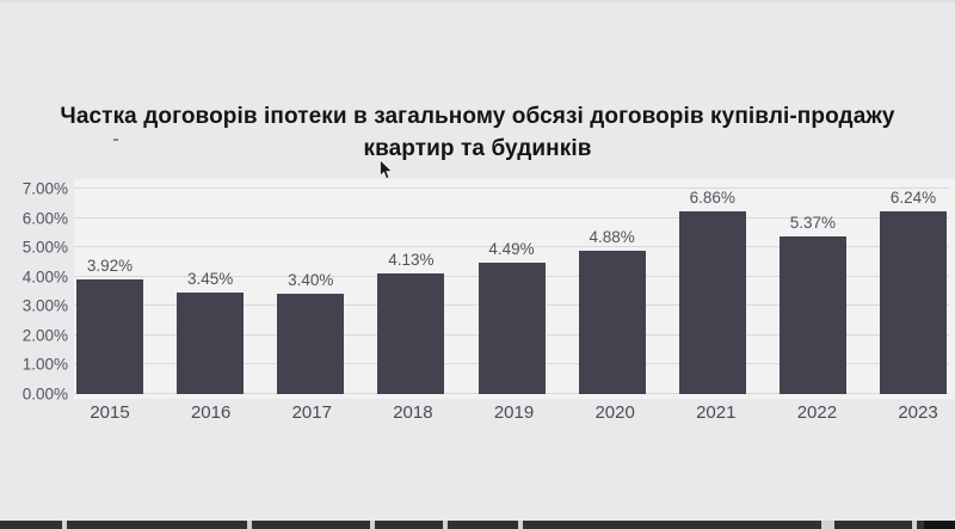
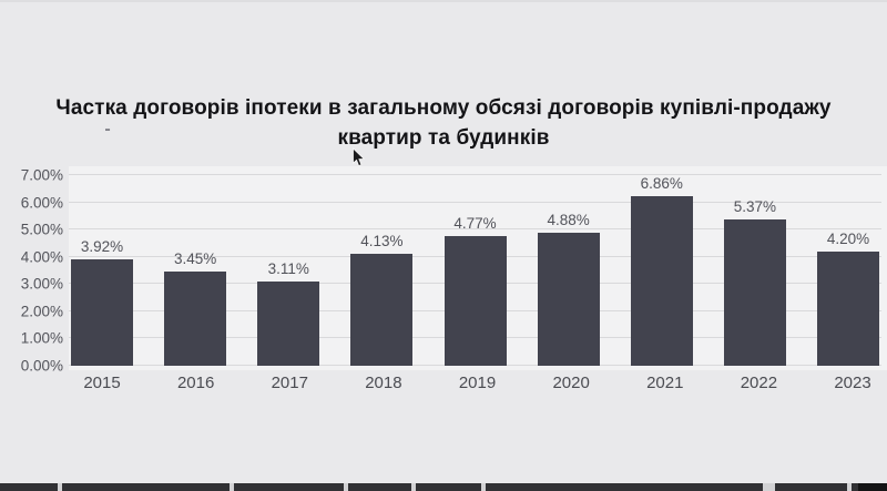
2017: 3.40% -> 3.11%
2019: 4.49% -> 4.77%
2023: 6.24% -> 4.20%
